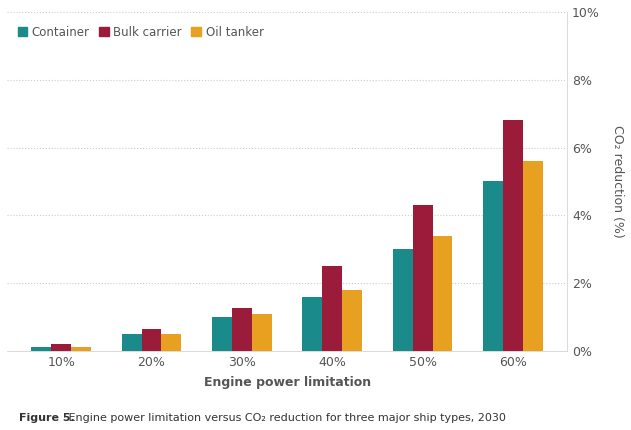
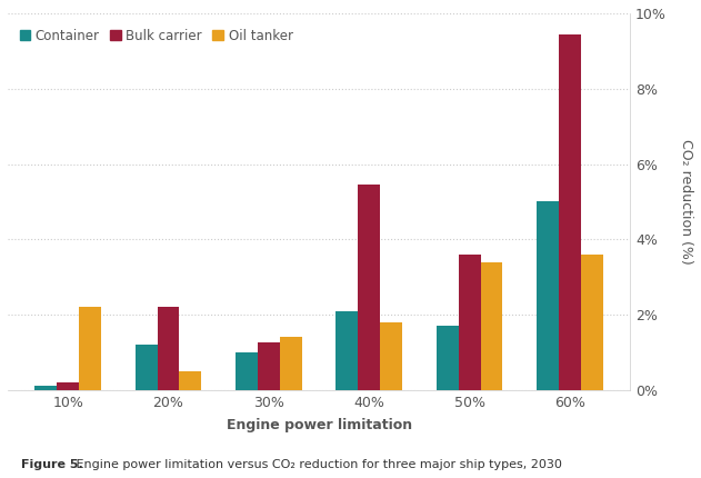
Oil tanker/10%: 0.1% -> 2.2%
Container/20%: 0.5% -> 1.2%
Bulk carrier/20%: 0.65% -> 2.20%
Oil tanker/30%: 1.1% -> 1.4%
Container/40%: 1.6% -> 2.1%
Bulk carrier/40%: 2.50% -> 5.45%
Container/50%: 3.0% -> 1.7%
Bulk carrier/50%: 4.30% -> 3.60%
Bulk carrier/60%: 6.80% -> 9.45%
Oil tanker/60%: 5.6% -> 3.6%
